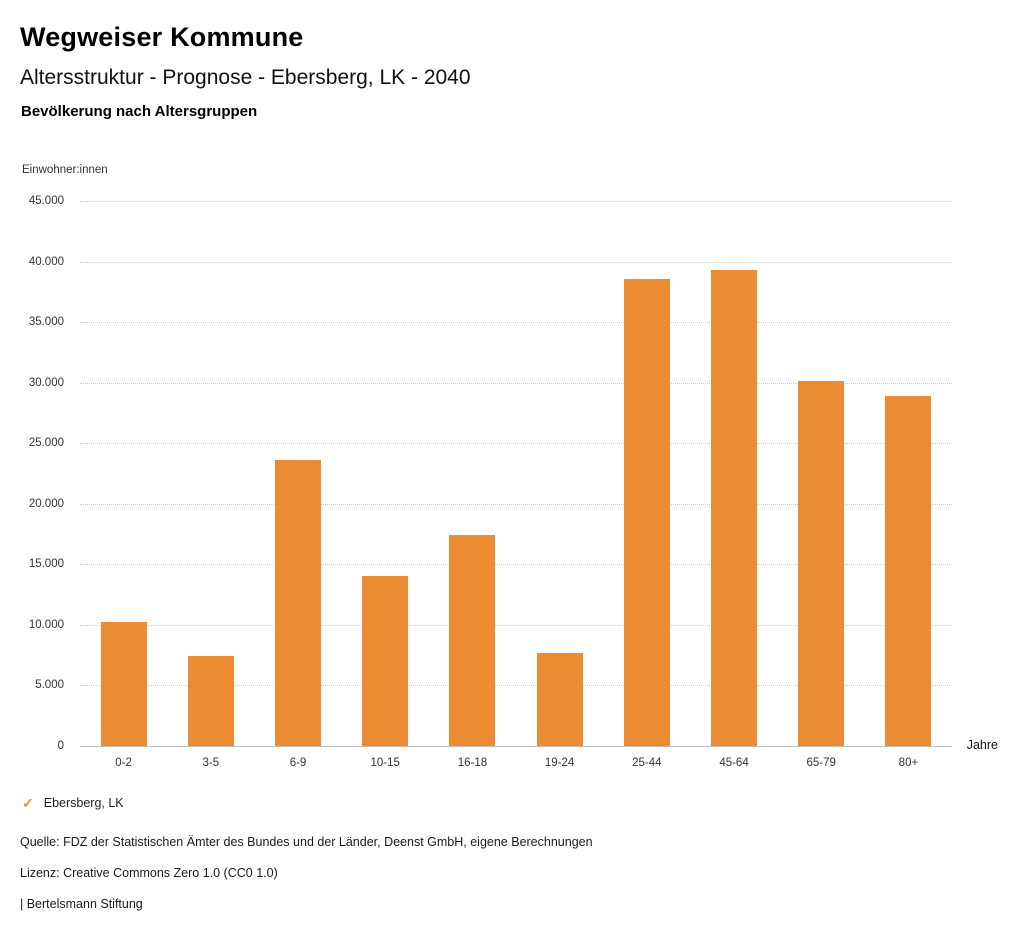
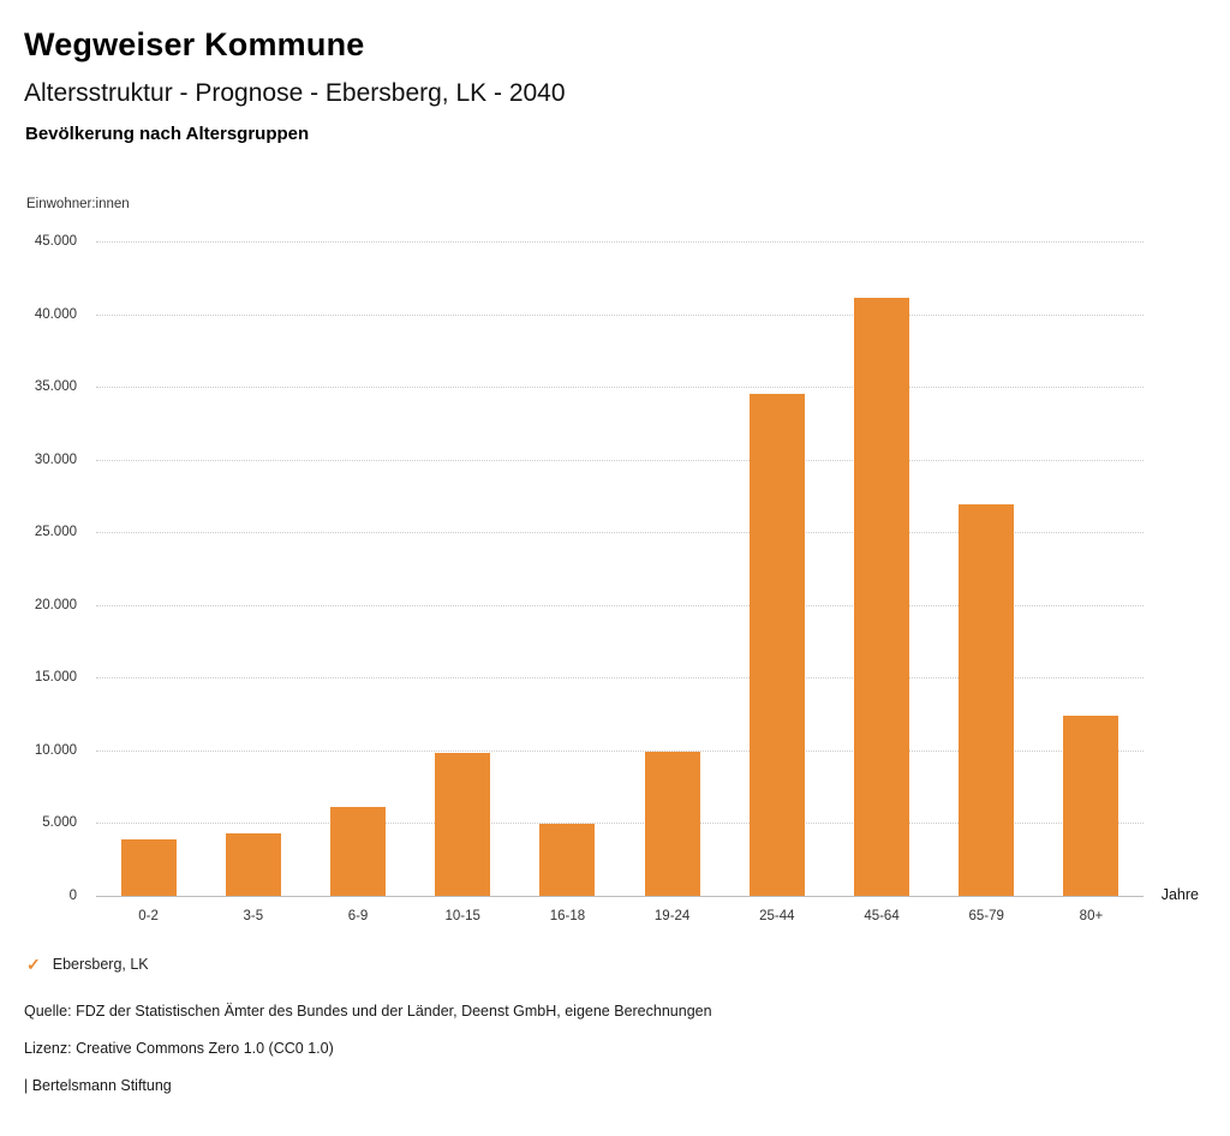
0-2: 10200 -> 3900
3-5: 7400 -> 4300
6-9: 23600 -> 6100
10-15: 14000 -> 9800
16-18: 17400 -> 5000
19-24: 7700 -> 9900
25-44: 38600 -> 34500
45-64: 39300 -> 41100
65-79: 30100 -> 26900
80+: 28900 -> 12400
